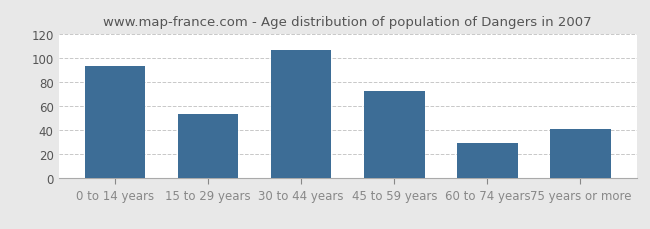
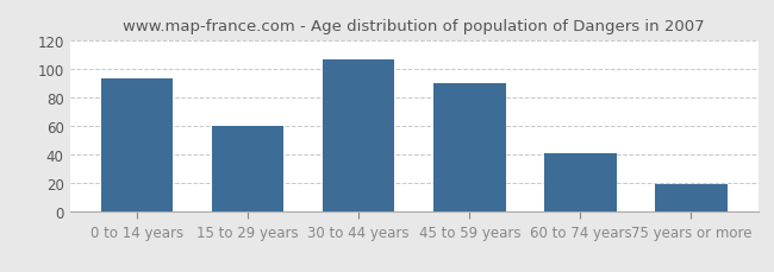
15 to 29 years: 53 -> 60
45 to 59 years: 72 -> 90
60 to 74 years: 29 -> 41
75 years or more: 41 -> 19
